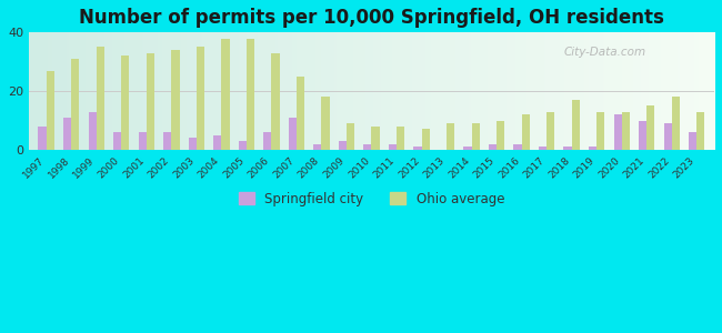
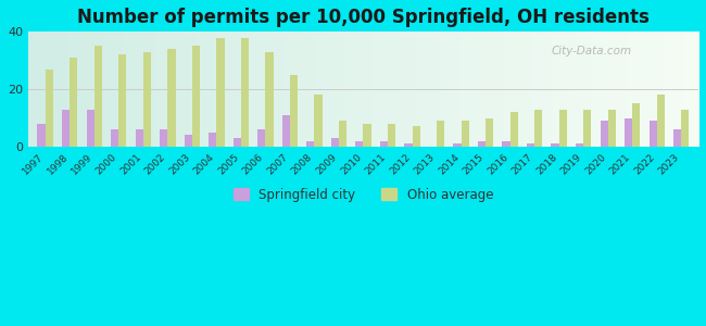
Springfield city/1998: 11 -> 13
Ohio average/2018: 17 -> 13
Springfield city/2020: 12 -> 9
